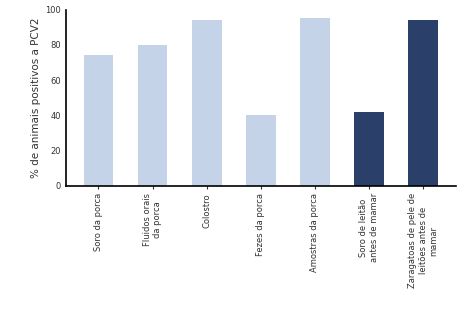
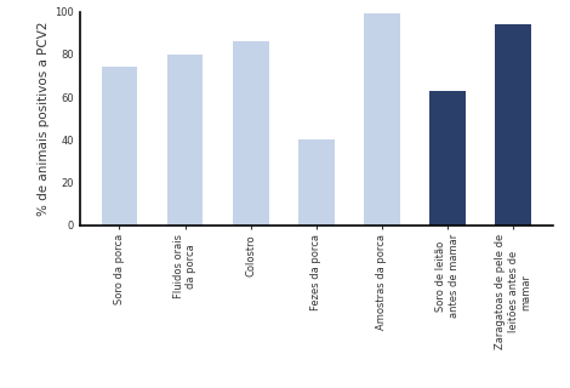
Colostro: 94 -> 86
Amostras da porca: 95 -> 99
Soro de leitão antes de mamar: 42 -> 63
